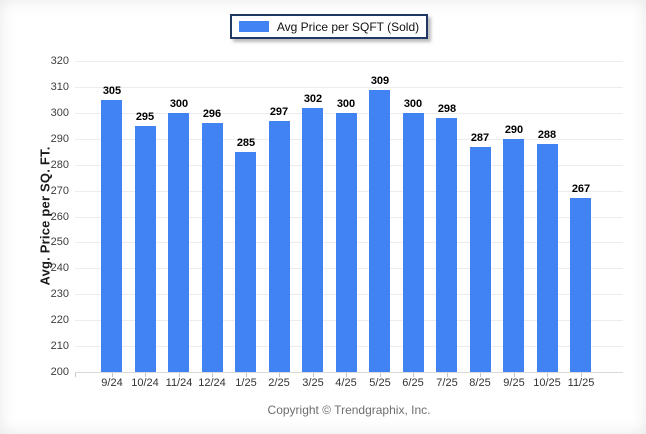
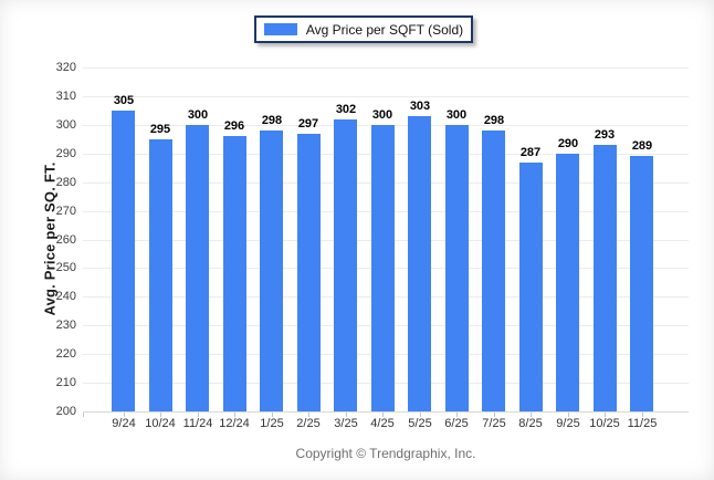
1/25: 285 -> 298
5/25: 309 -> 303
10/25: 288 -> 293
11/25: 267 -> 289
